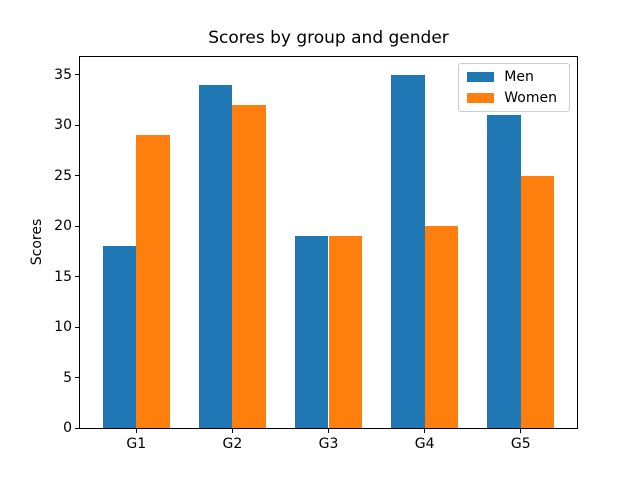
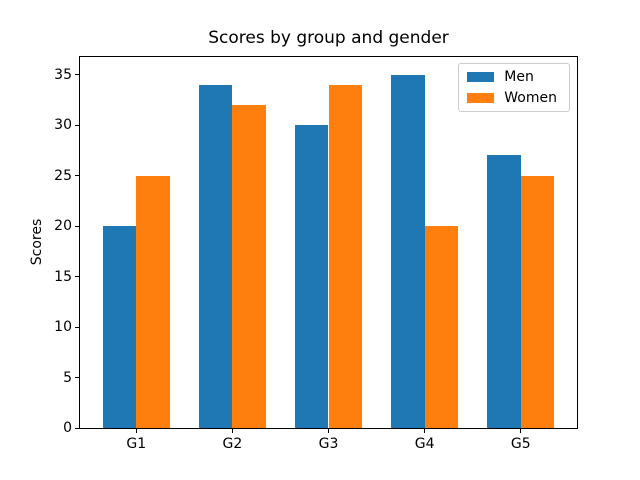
Men/G1: 18 -> 20
Women/G1: 29 -> 25
Men/G3: 19 -> 30
Women/G3: 19 -> 34
Men/G5: 31 -> 27
